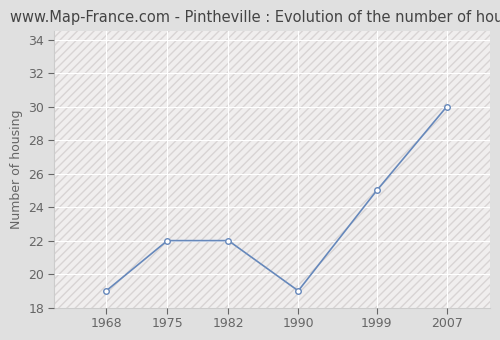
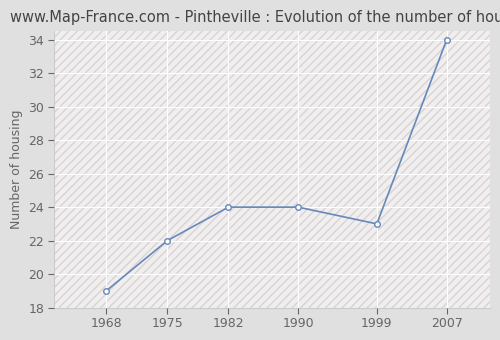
1982: 22 -> 24
1990: 19 -> 24
1999: 25 -> 23
2007: 30 -> 34
